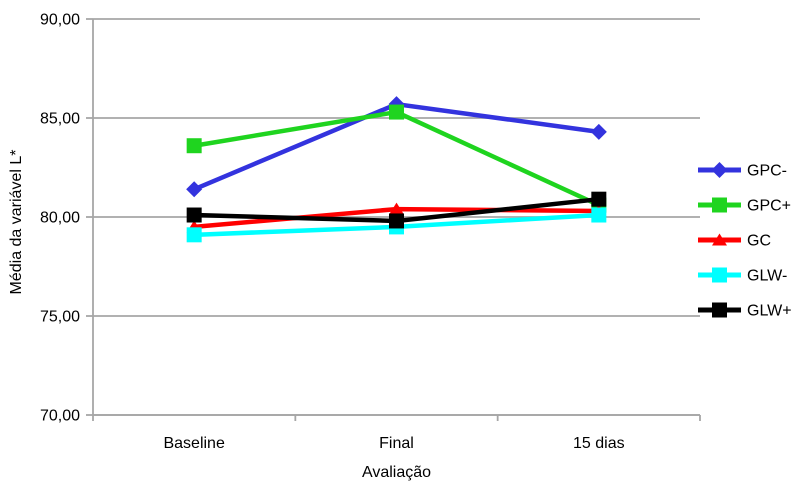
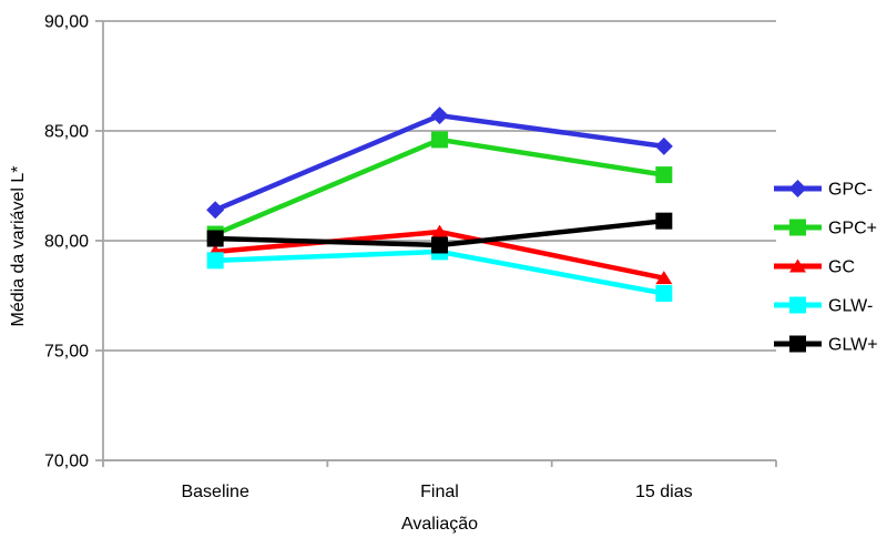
GPC+/Baseline: 83,6 -> 80,3
GPC+/Final: 85,3 -> 84,6
GPC+/15 dias: 80,6 -> 83,0
GC/15 dias: 80,3 -> 78,3
GLW-/15 dias: 80,1 -> 77,6
